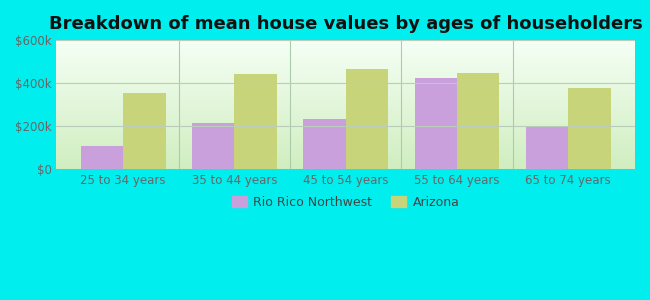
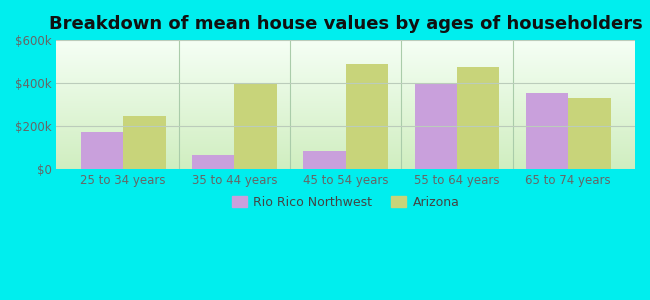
Rio Rico Northwest/25 to 34 years: $105k -> $170k
Arizona/25 to 34 years: $355k -> $245k
Rio Rico Northwest/35 to 44 years: $212k -> $65k
Arizona/35 to 44 years: $440k -> $400k
Rio Rico Northwest/45 to 54 years: $232k -> $85k
Arizona/45 to 54 years: $465k -> $490k
Rio Rico Northwest/55 to 64 years: $425k -> $400k
Arizona/55 to 64 years: $445k -> $475k
Rio Rico Northwest/65 to 74 years: $197k -> $355k
Arizona/65 to 74 years: $375k -> $330k
